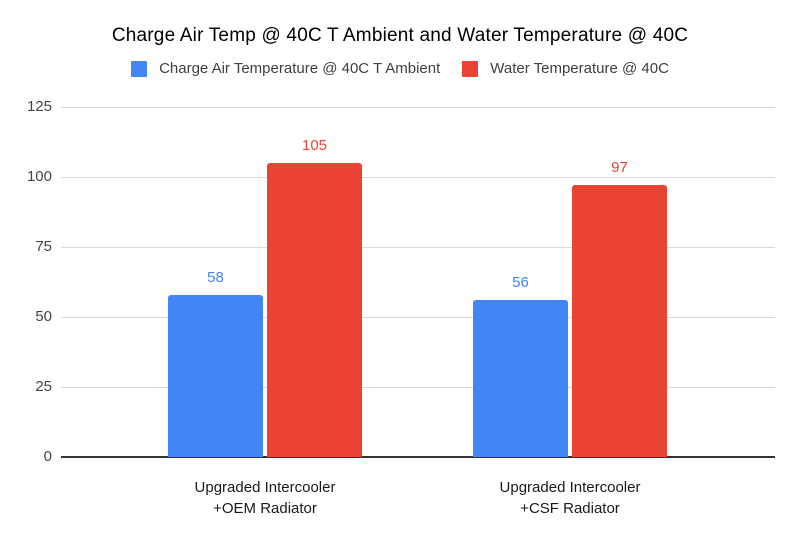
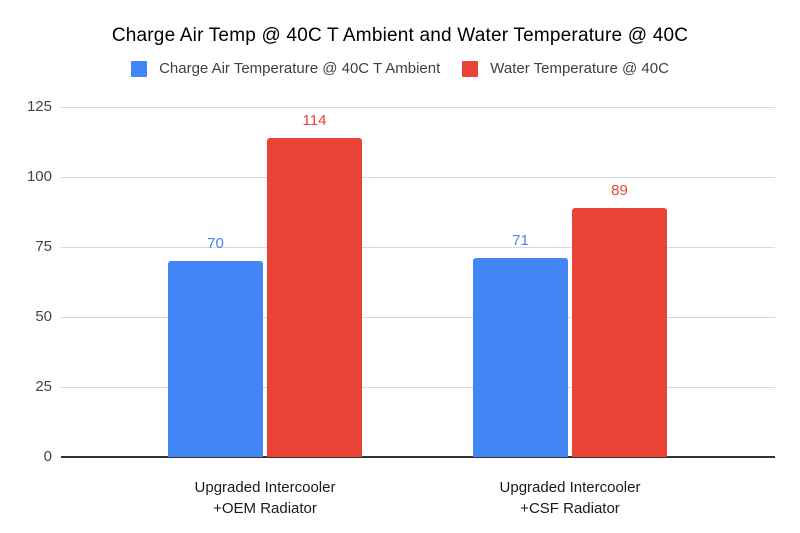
Charge Air Temperature @ 40C T Ambient/Upgraded Intercooler +OEM Radiator: 58 -> 70
Water Temperature @ 40C/Upgraded Intercooler +OEM Radiator: 105 -> 114
Charge Air Temperature @ 40C T Ambient/Upgraded Intercooler +CSF Radiator: 56 -> 71
Water Temperature @ 40C/Upgraded Intercooler +CSF Radiator: 97 -> 89
